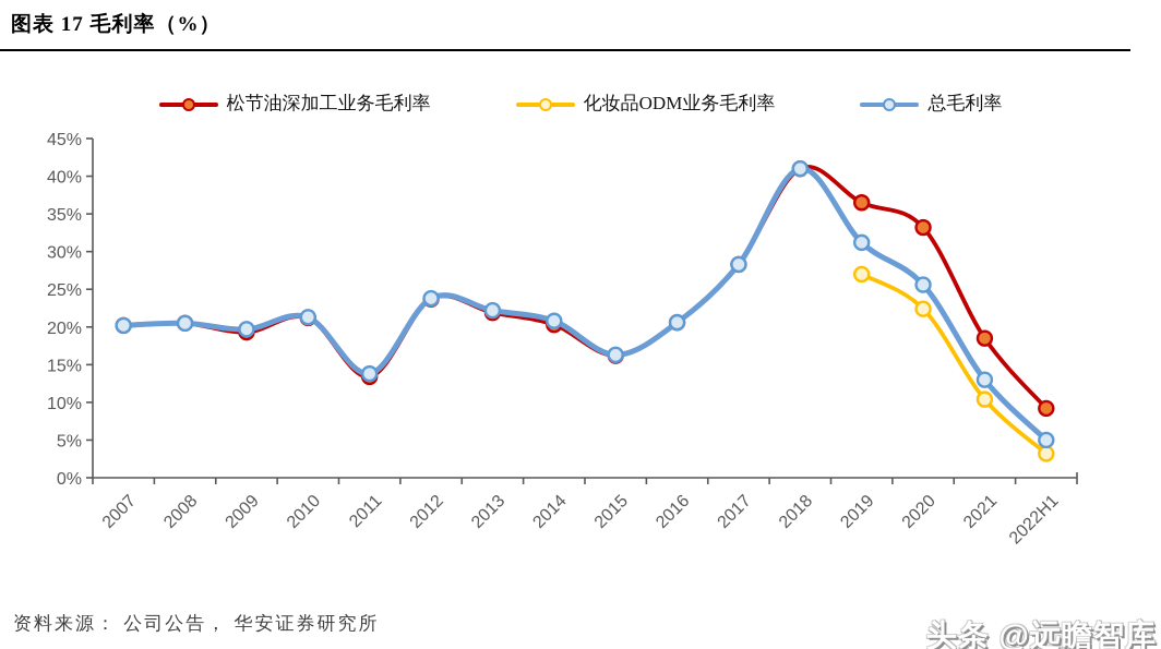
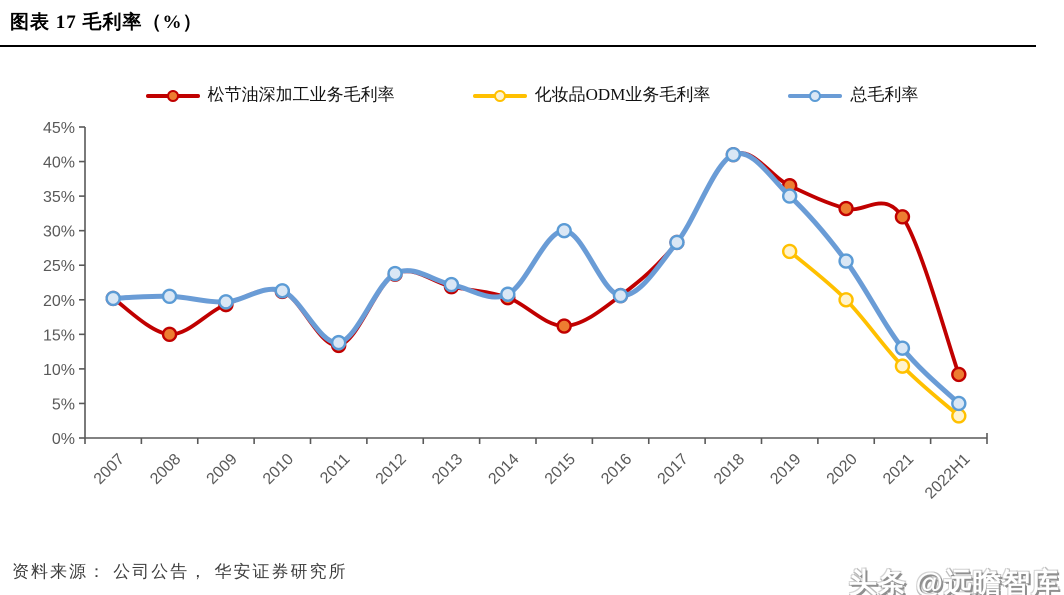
松节油深加工业务毛利率/2008: 20% -> 15%
总毛利率/2015: 16% -> 30%
总毛利率/2019: 31% -> 35%
化妆品ODM业务毛利率/2020: 22% -> 20%
松节油深加工业务毛利率/2021: 18% -> 32%
